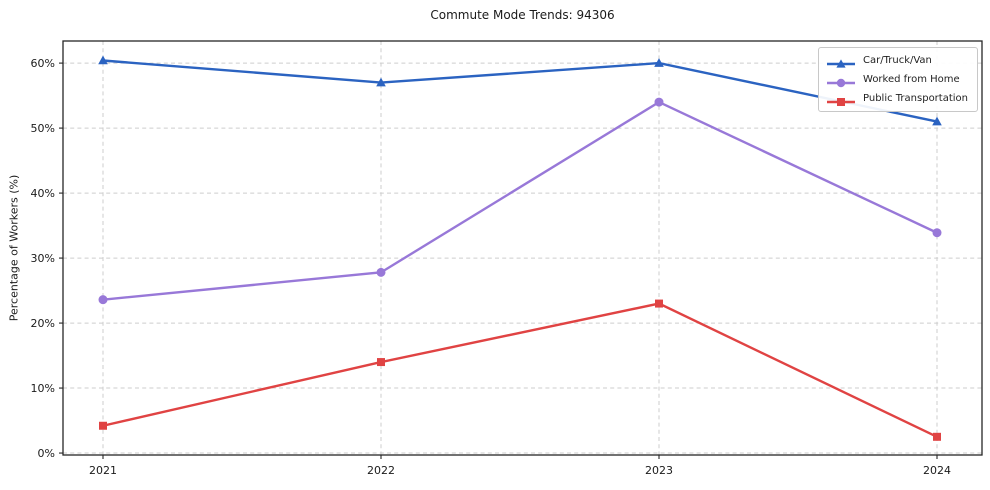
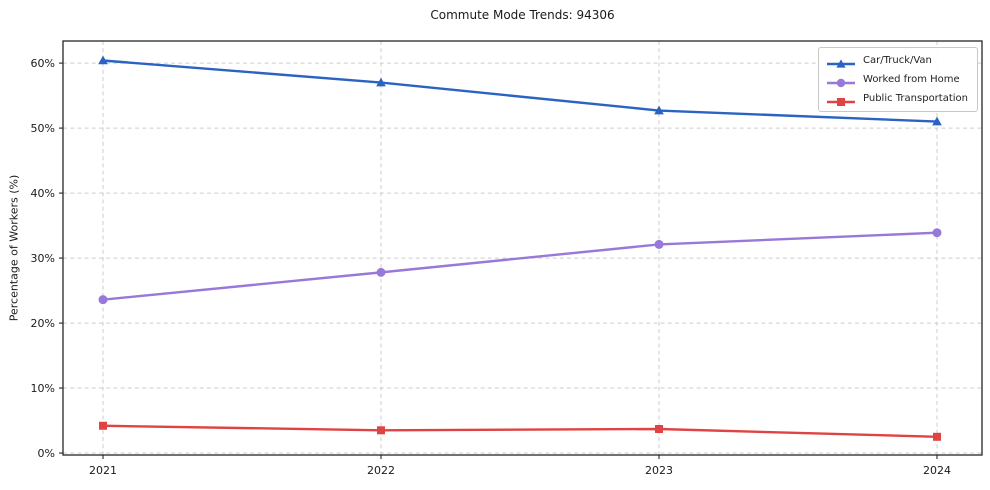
Public Transportation/2022: 14% -> 4%
Car/Truck/Van/2023: 60% -> 53%
Worked from Home/2023: 54% -> 32%
Public Transportation/2023: 23% -> 4%
